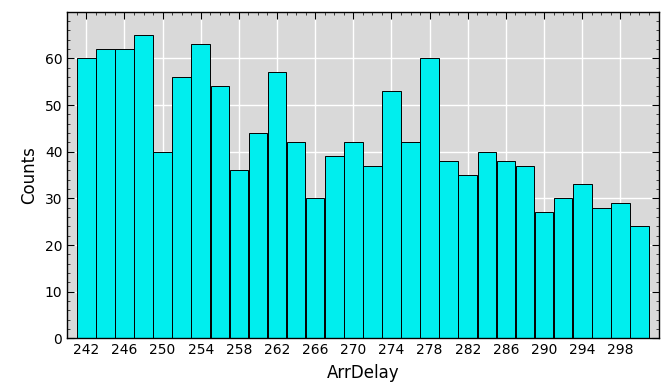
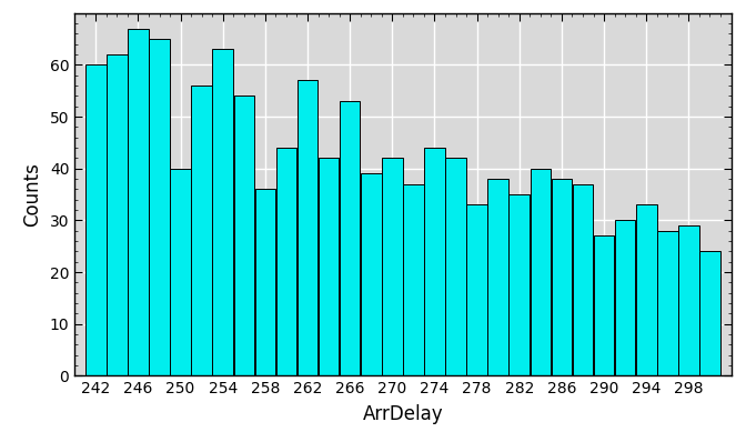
246: 62 -> 67
266: 30 -> 53
274: 53 -> 44
278: 60 -> 33
